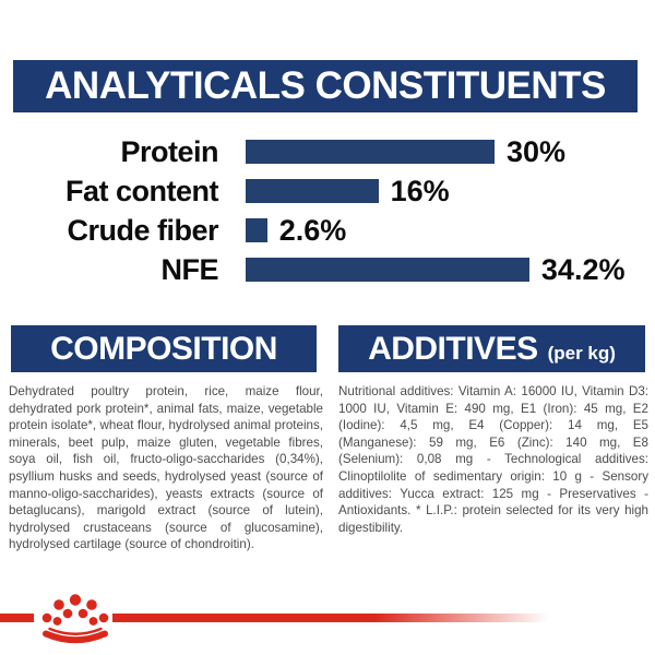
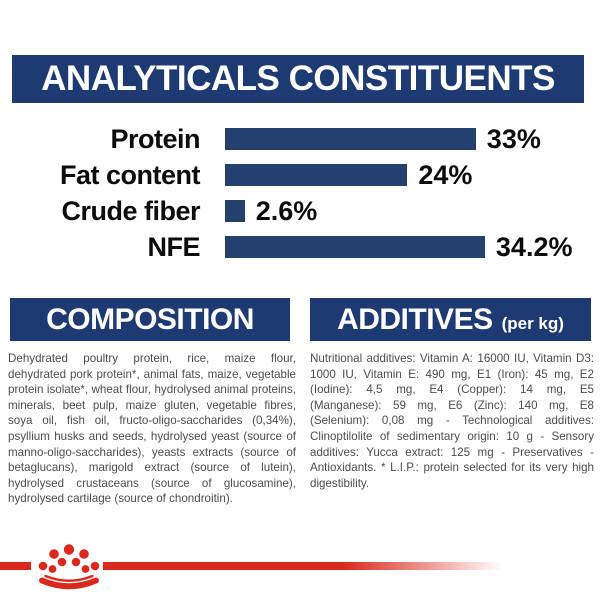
Protein: 30% -> 33%
Fat content: 16% -> 24%
